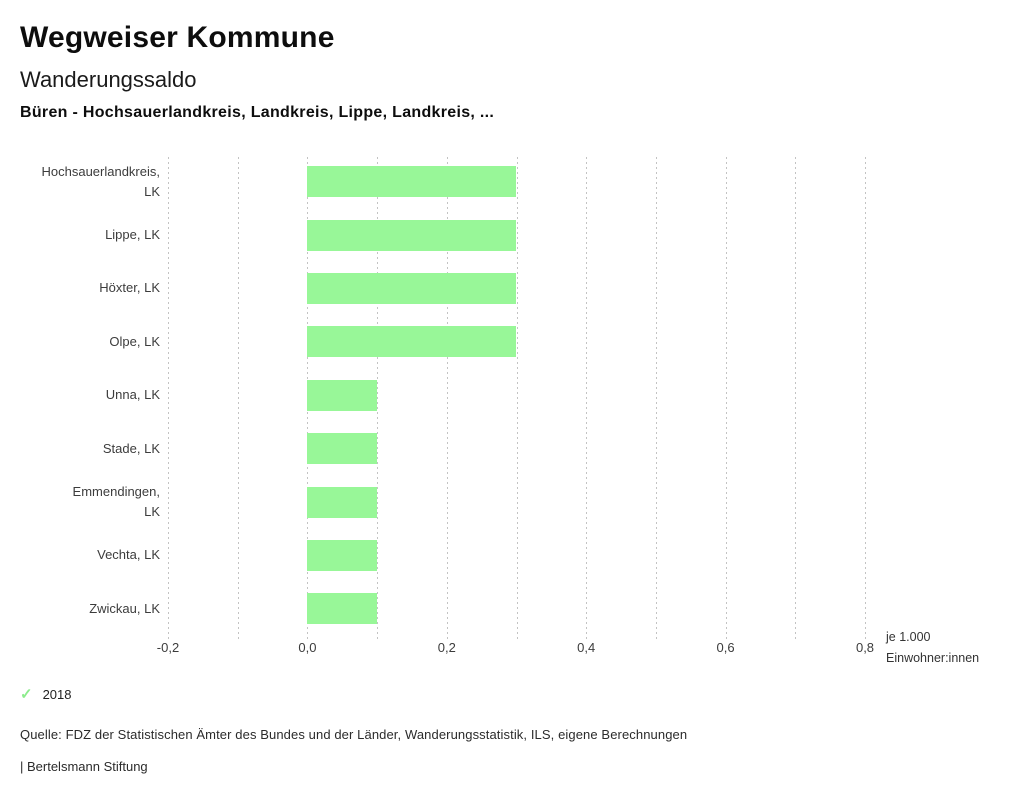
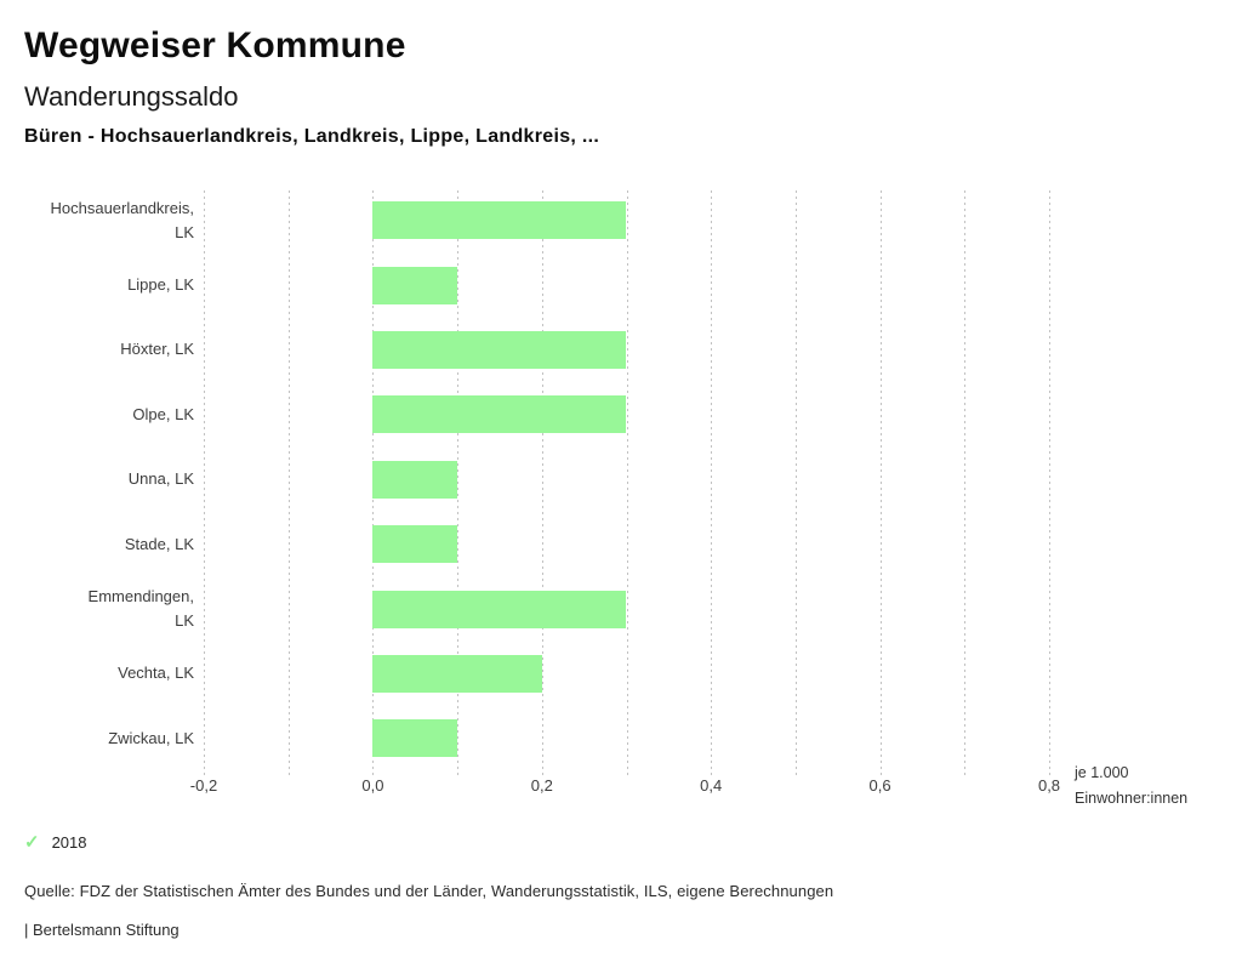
Lippe, LK: 0,3 -> 0,1
Emmendingen, LK: 0,1 -> 0,3
Vechta, LK: 0,1 -> 0,2
